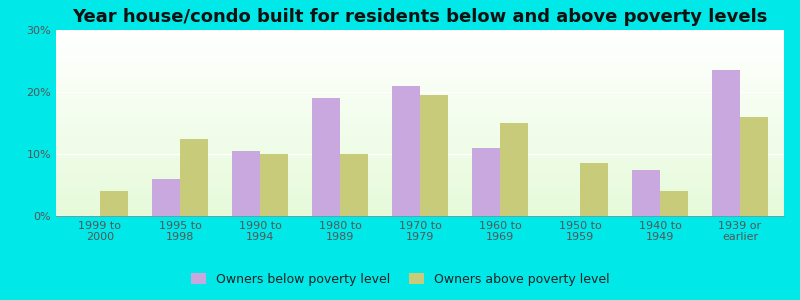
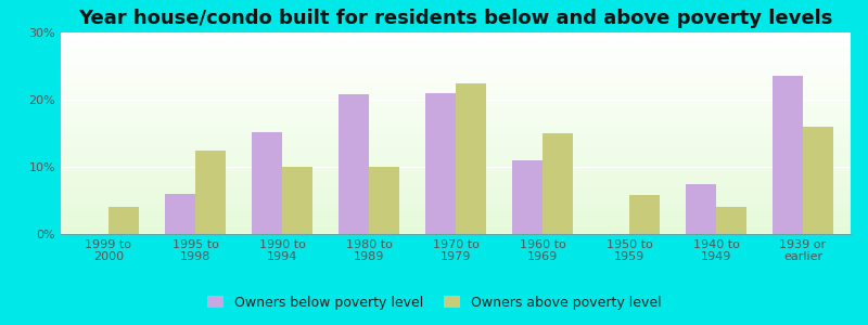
Owners below poverty level/1990 to 1994: 10.5% -> 15.2%
Owners below poverty level/1980 to 1989: 19.0% -> 20.8%
Owners above poverty level/1970 to 1979: 19.5% -> 22.4%
Owners above poverty level/1950 to 1959: 8.5% -> 5.8%
